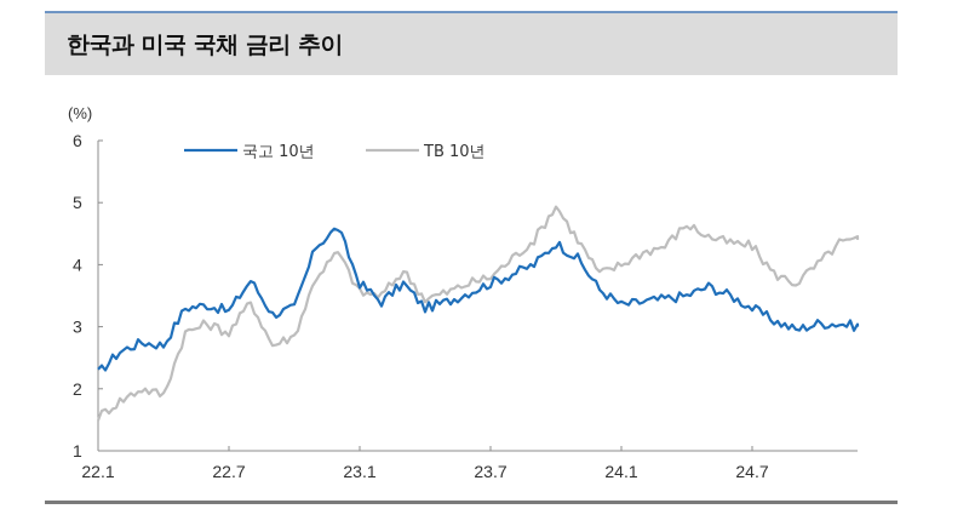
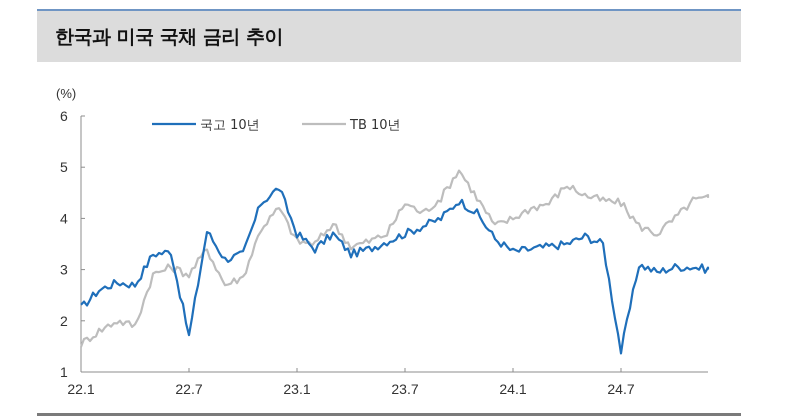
국고 10년/22.7: 3.2 -> 1.7
TB 10년/23.7: 3.8 -> 4.3
국고 10년/24.7: 3.3 -> 1.4
